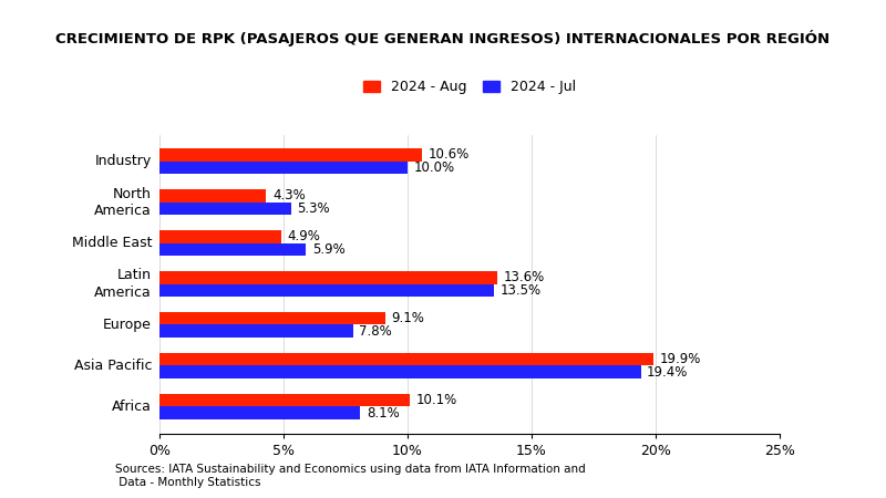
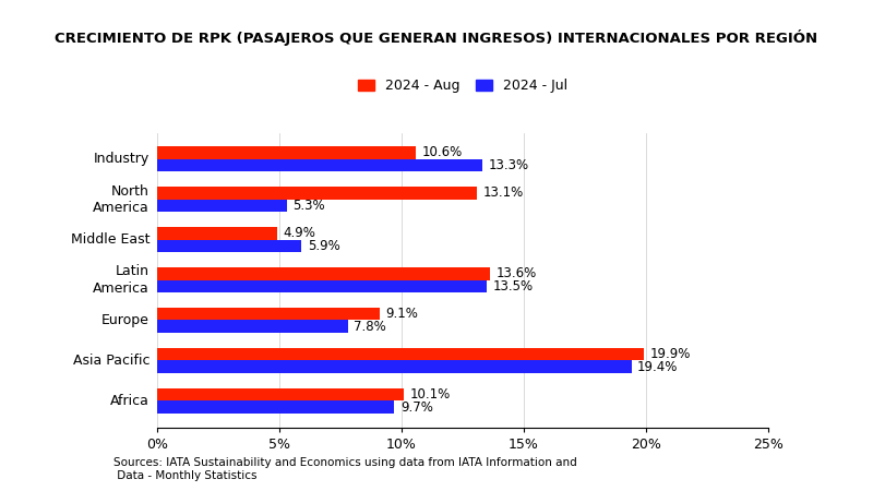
2024 - Jul/Industry: 10.0% -> 13.3%
2024 - Aug/North America: 4.3% -> 13.1%
2024 - Jul/Africa: 8.1% -> 9.7%
